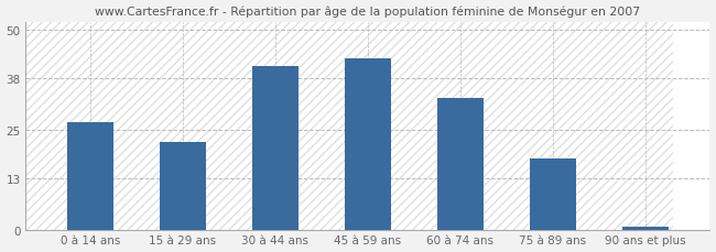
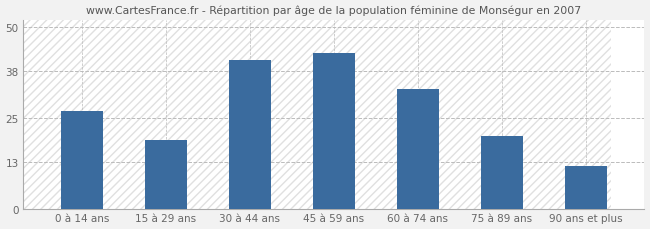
15 à 29 ans: 22 -> 19
75 à 89 ans: 18 -> 20
90 ans et plus: 1 -> 12
